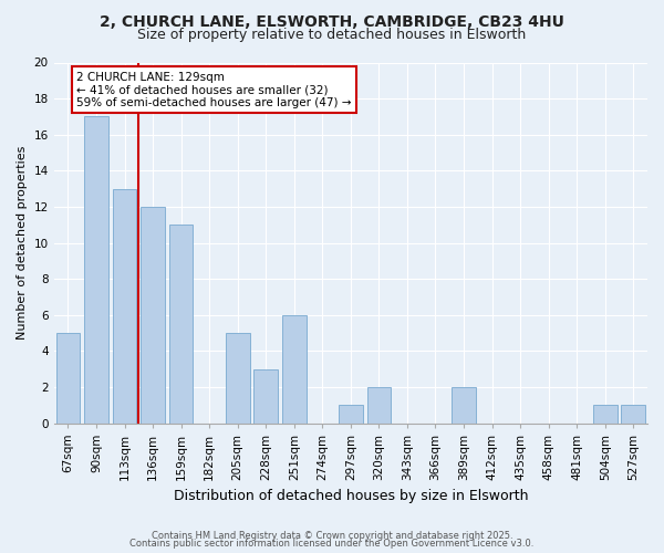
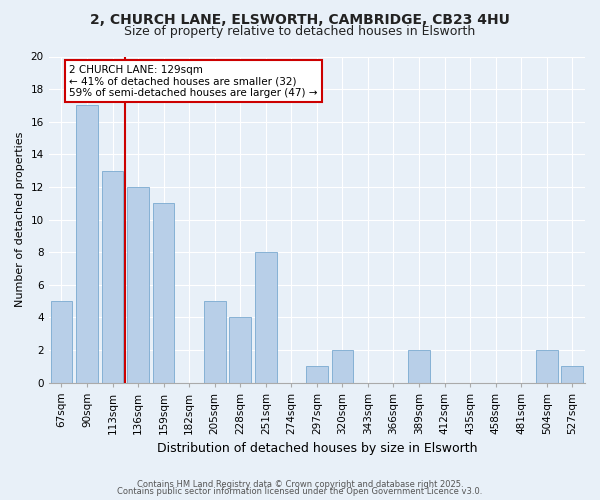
228sqm: 3 -> 4
251sqm: 6 -> 8
504sqm: 1 -> 2
